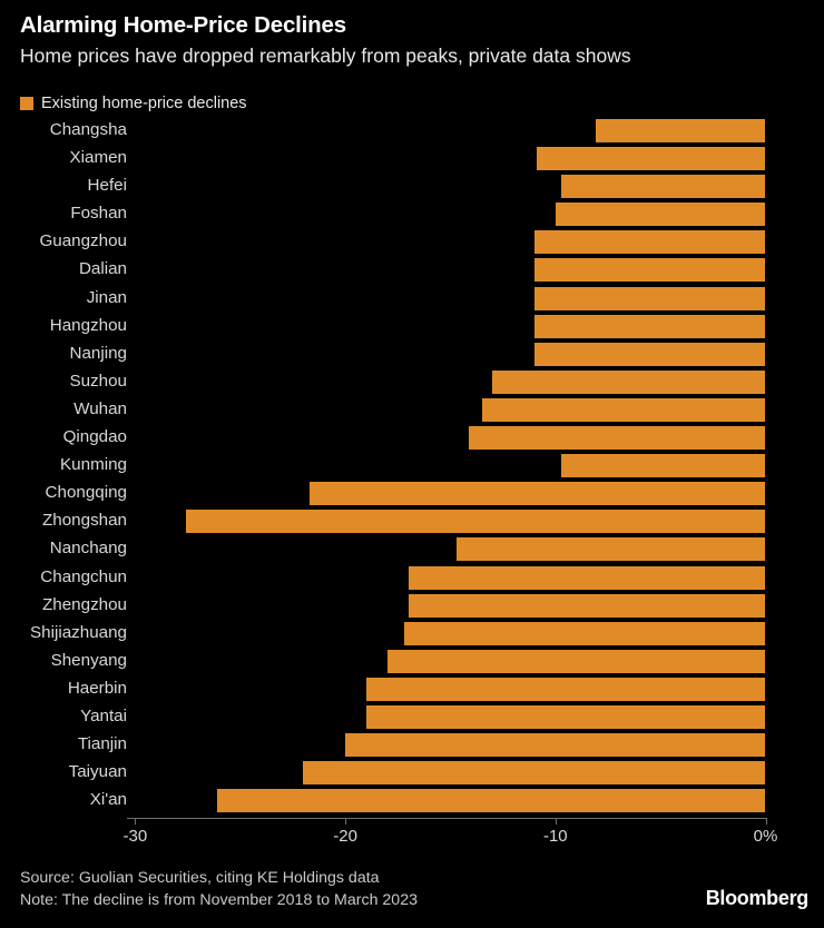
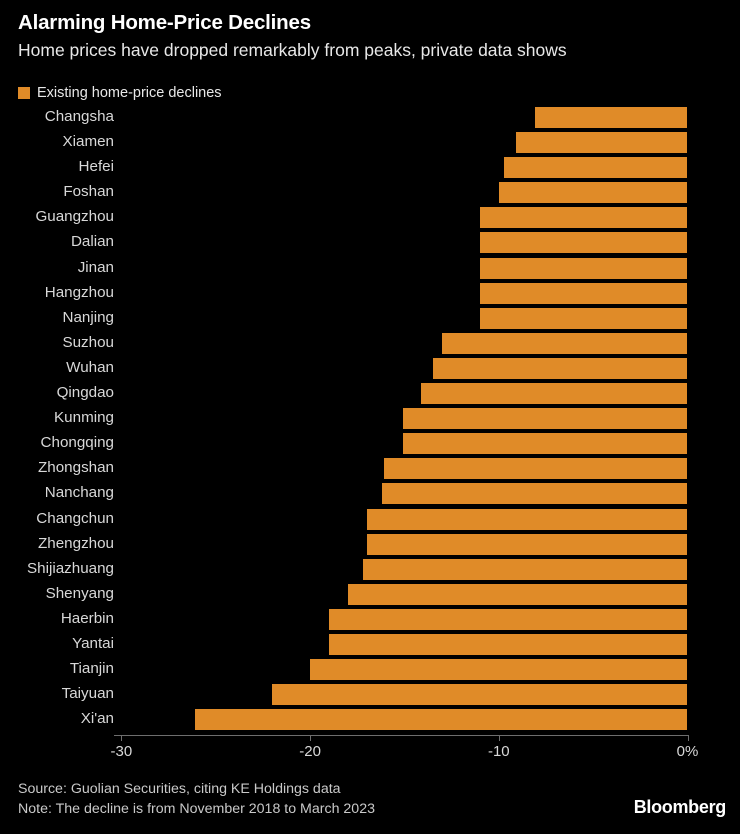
Xiamen: -10.9% -> -9.1%
Kunming: -9.7% -> -15.1%
Chongqing: -21.7% -> -15.1%
Zhongshan: -27.6% -> -16.1%
Nanchang: -14.7% -> -16.2%
